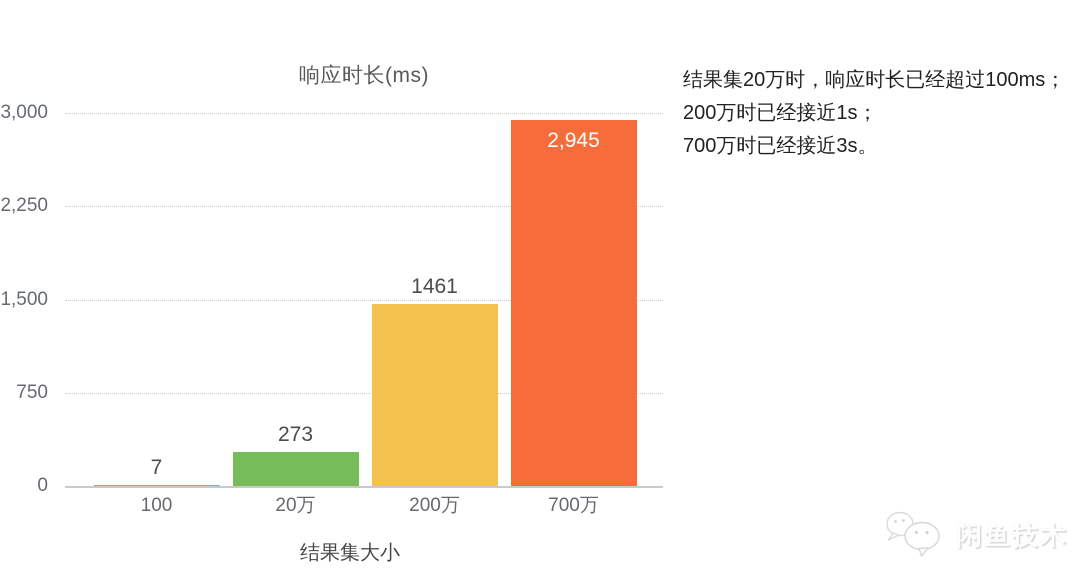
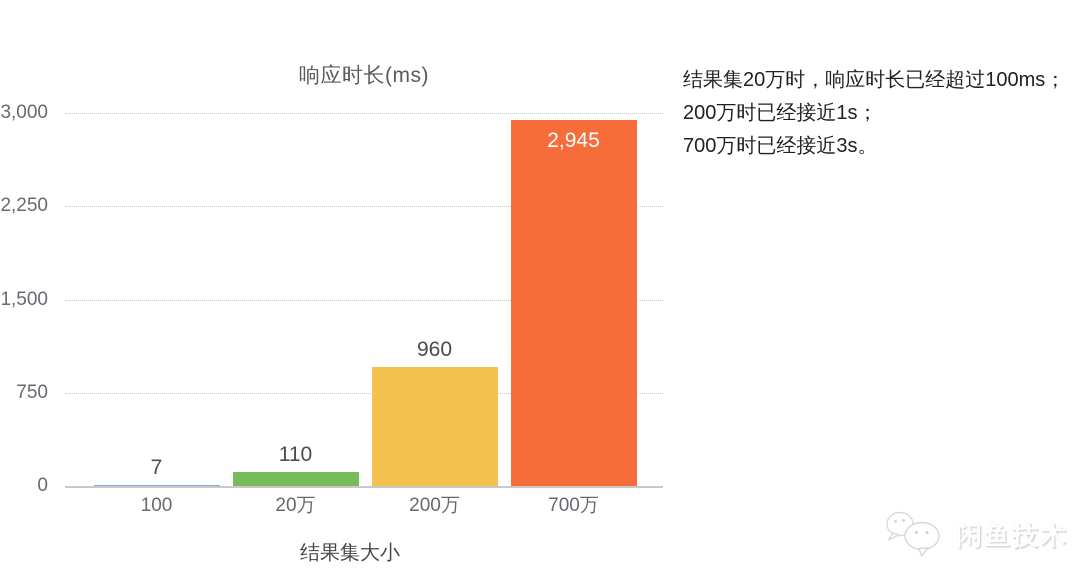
20万: 273 -> 110
200万: 1461 -> 960
